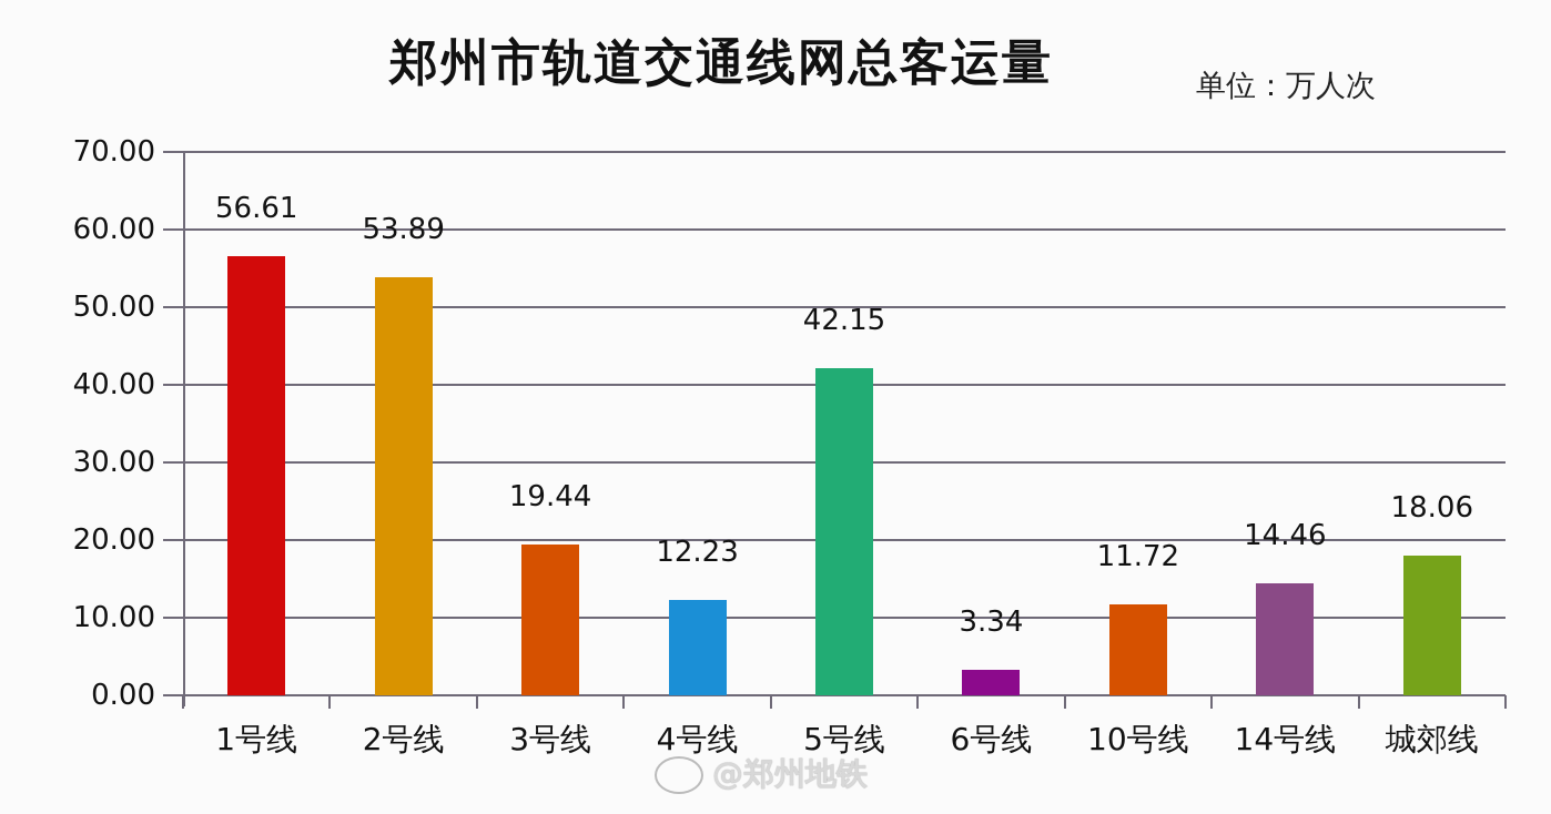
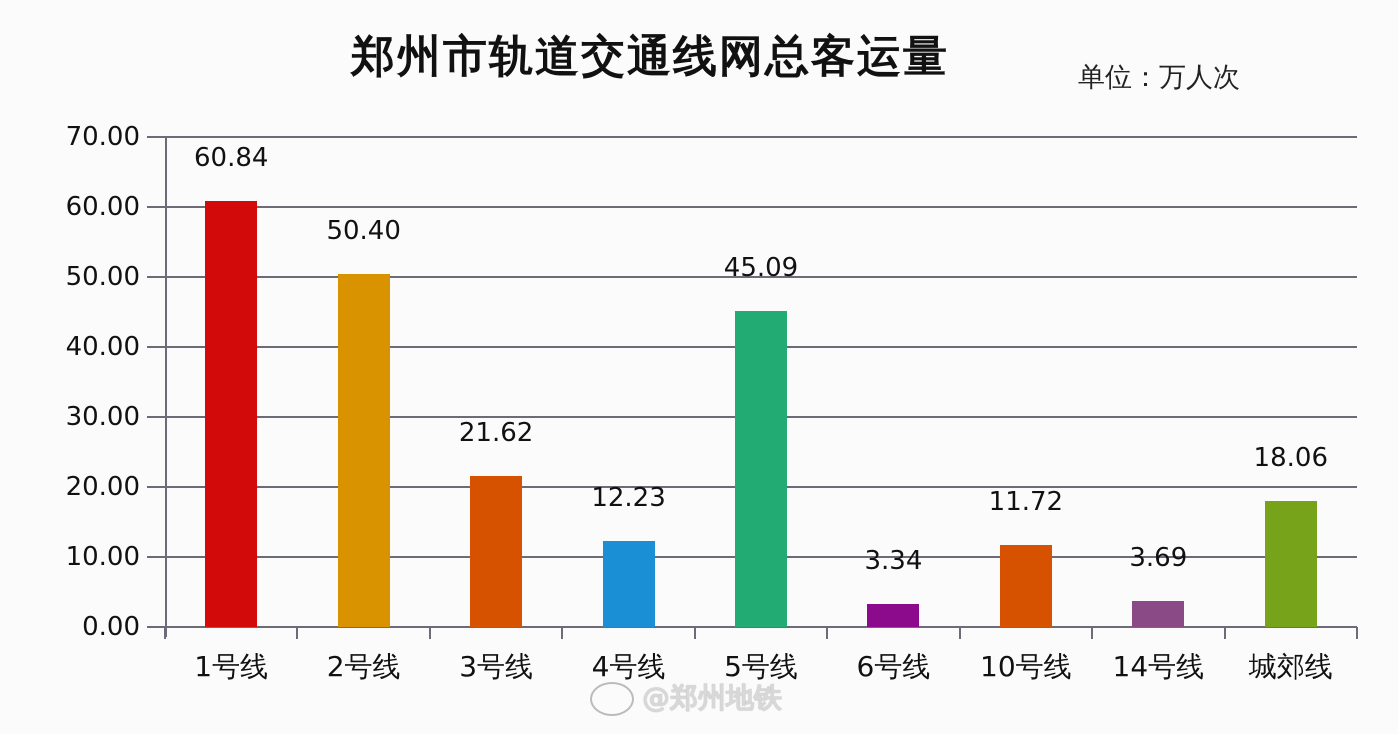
1号线: 56.61 -> 60.84
2号线: 53.89 -> 50.40
3号线: 19.44 -> 21.62
5号线: 42.15 -> 45.09
14号线: 14.46 -> 3.69
